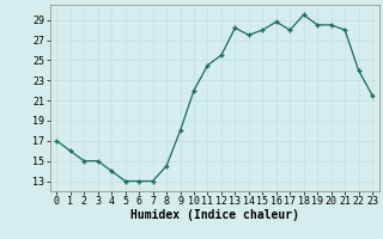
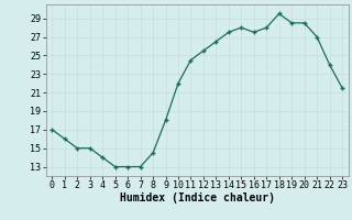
13: 28.2 -> 26.5
16: 28.8 -> 27.5
21: 28.0 -> 27.0
